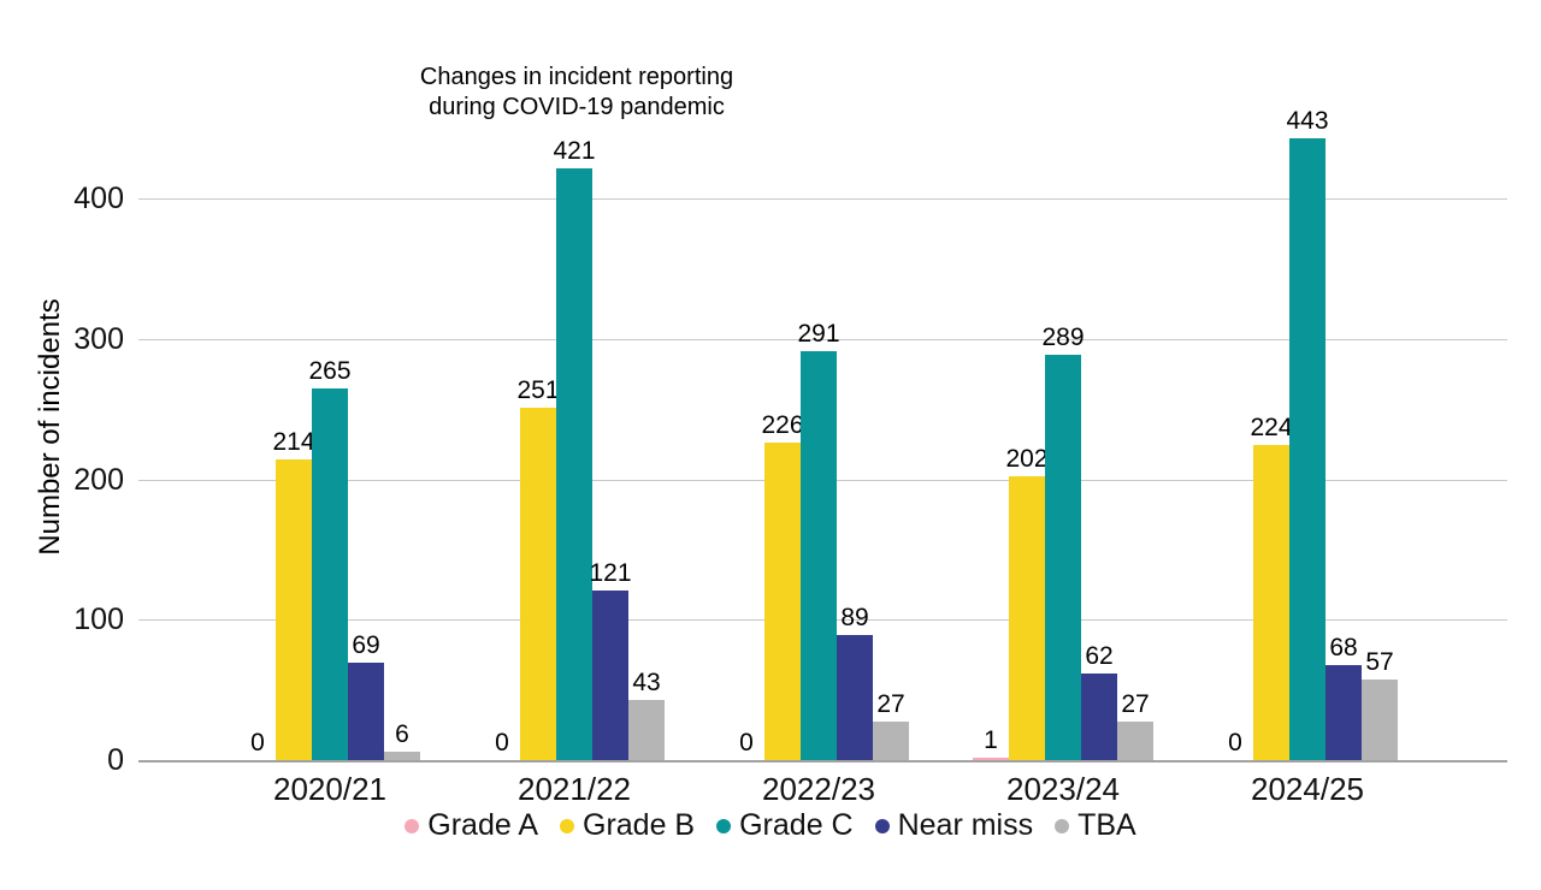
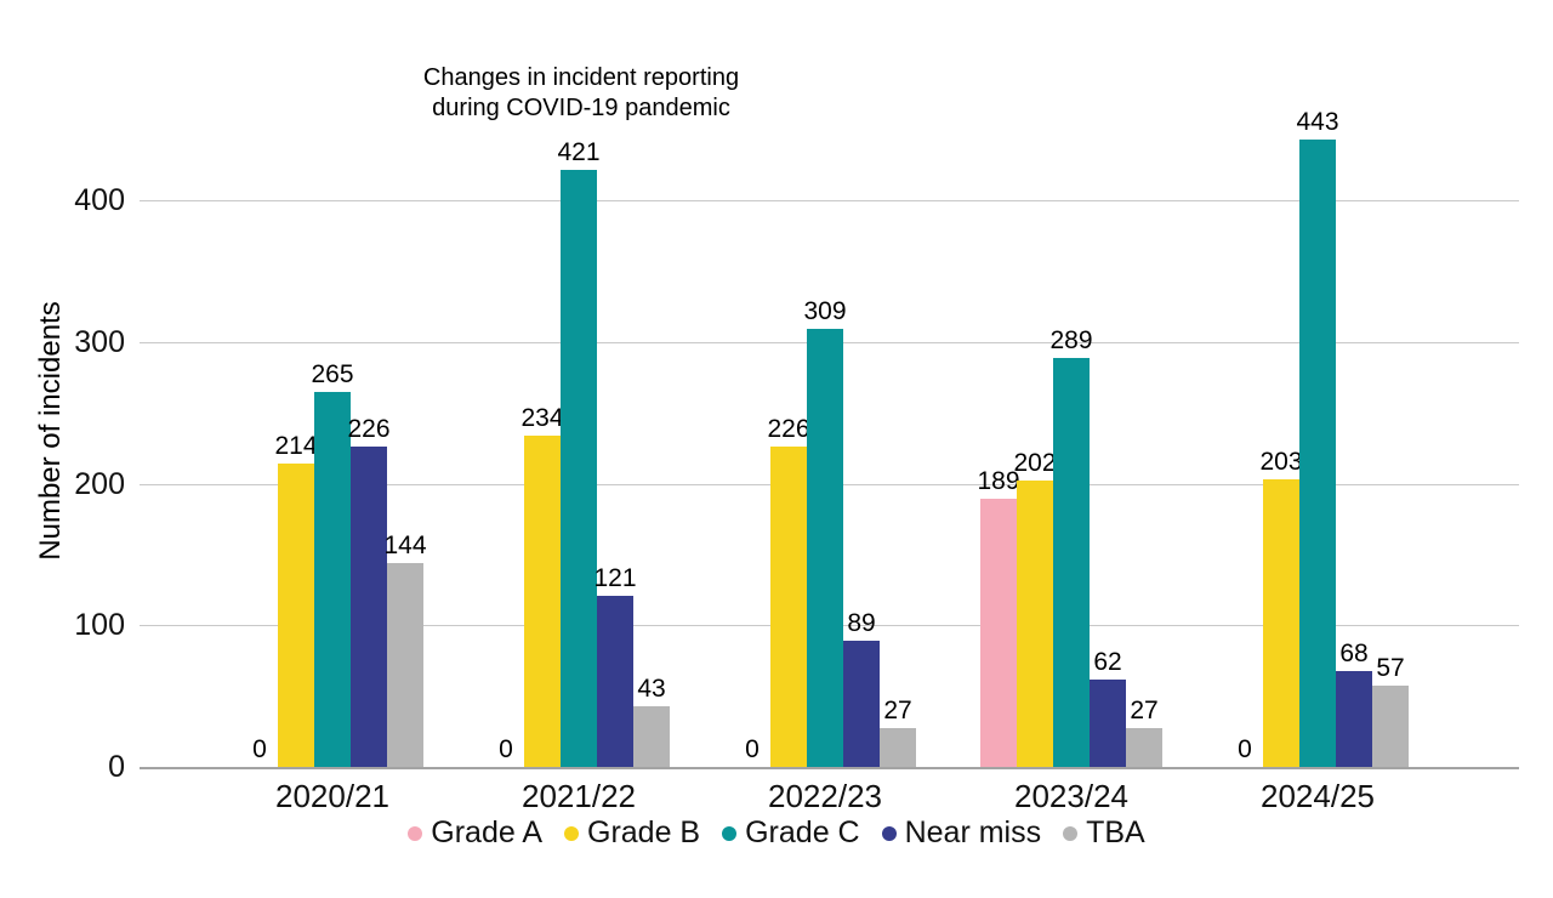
Near miss/2020/21: 69 -> 226
TBA/2020/21: 6 -> 144
Grade B/2021/22: 251 -> 234
Grade C/2022/23: 291 -> 309
Grade A/2023/24: 1 -> 189
Grade B/2024/25: 224 -> 203
